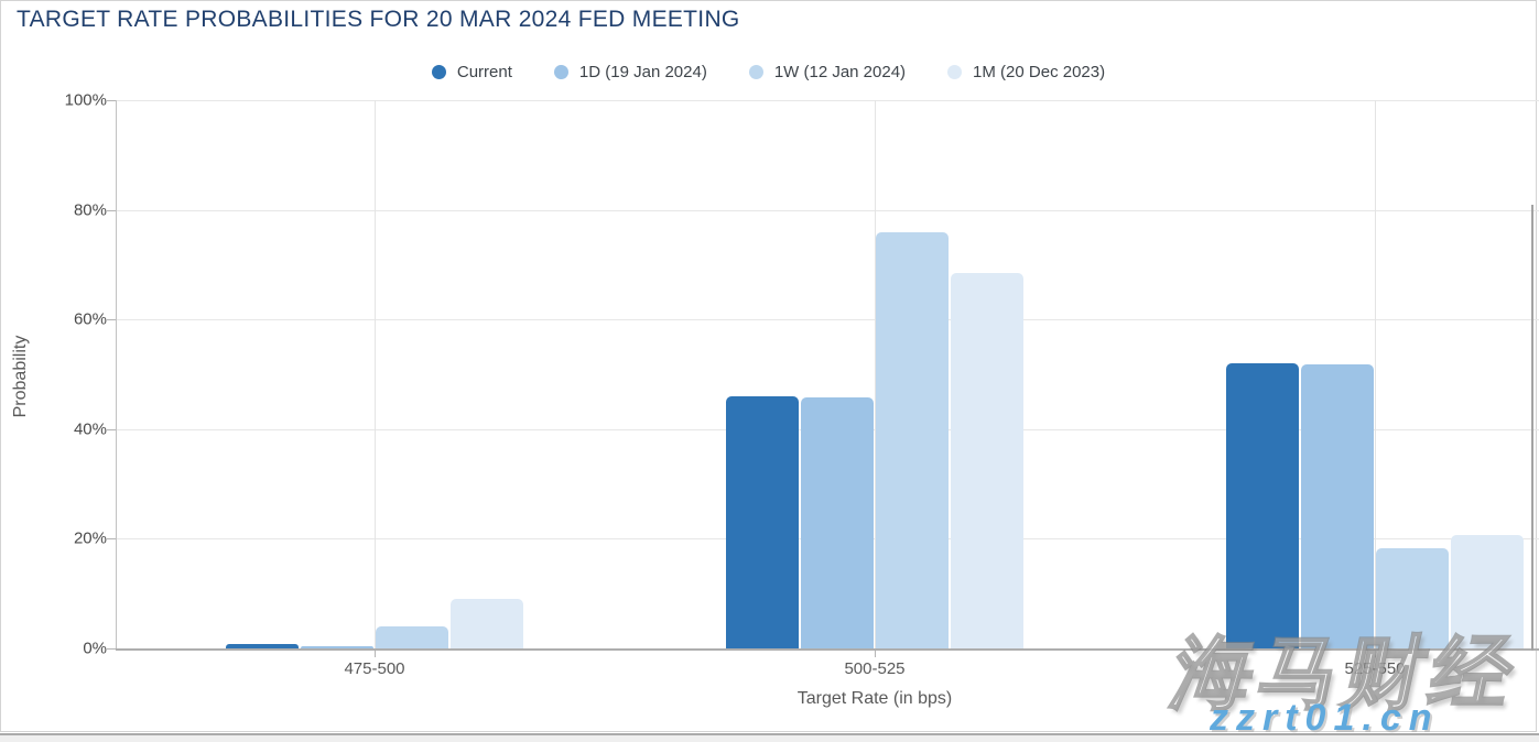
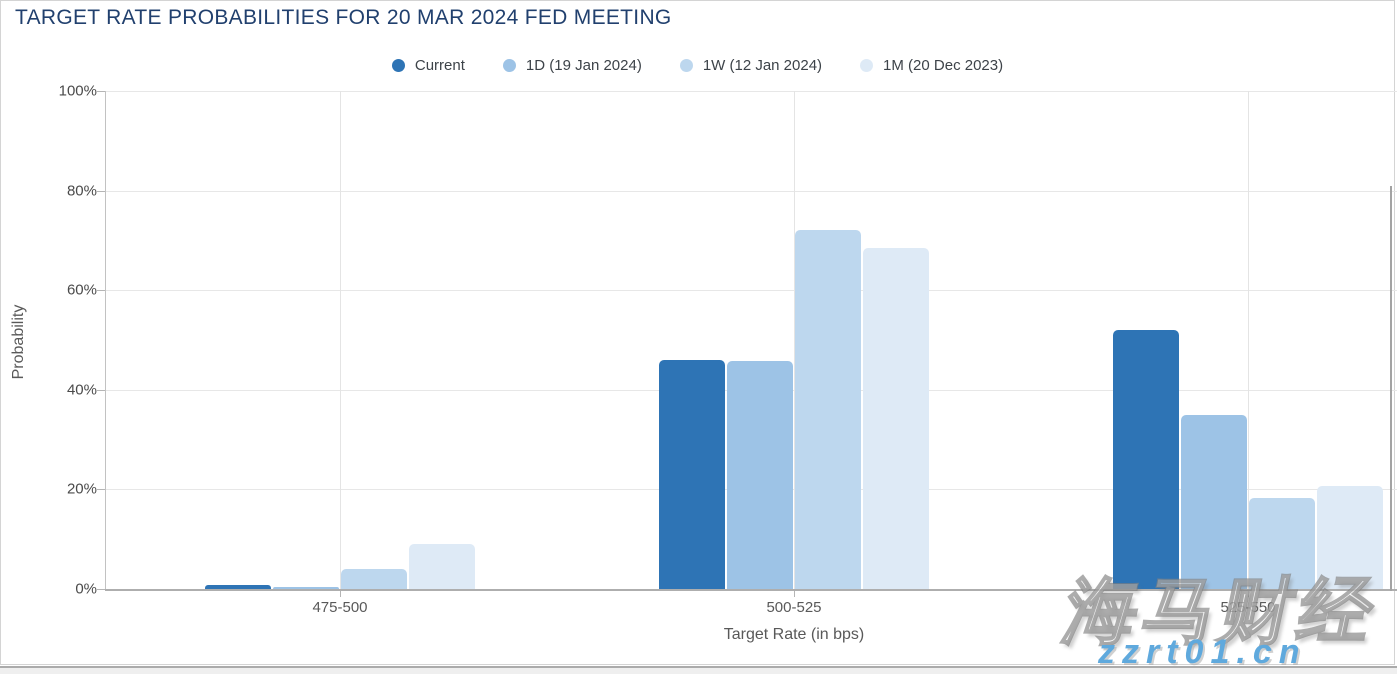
1W (12 Jan 2024)/500-525: 76% -> 72%
1D (19 Jan 2024)/525-550: 52% -> 35%
